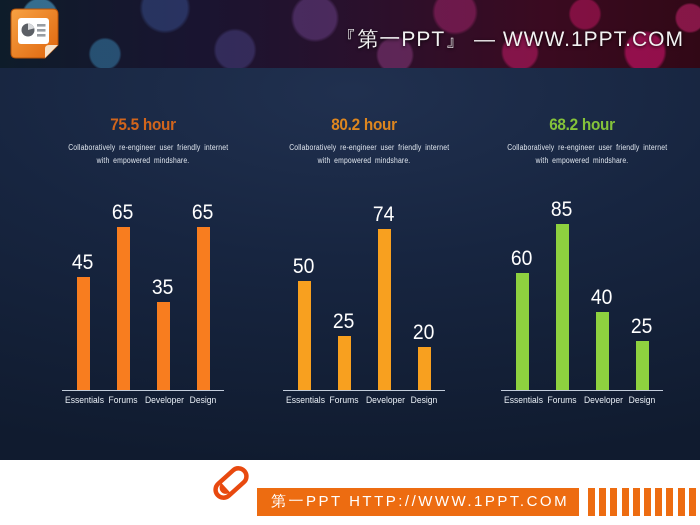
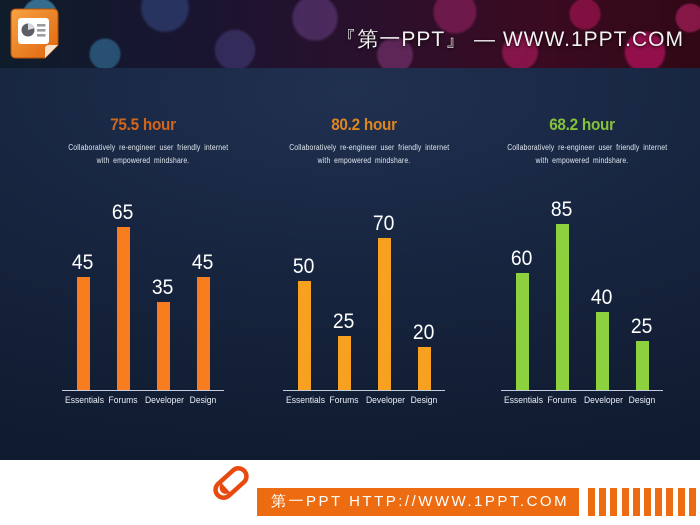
75.5 hour/Design: 65 -> 45
80.2 hour/Developer: 74 -> 70
